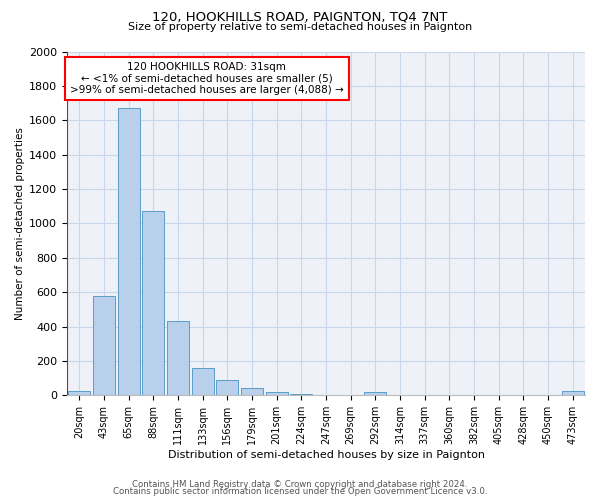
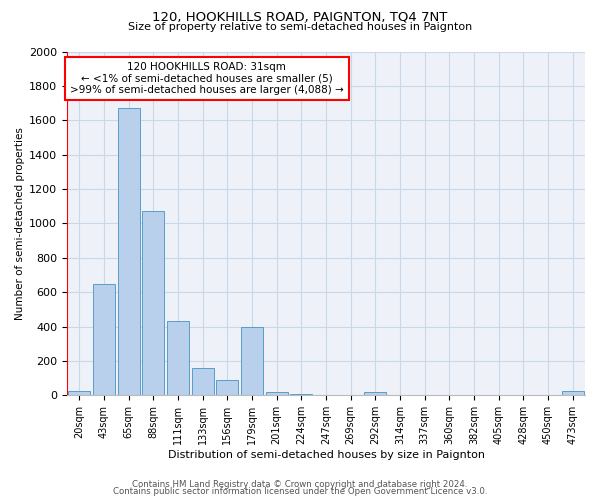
43sqm: 580 -> 650
179sqm: 40 -> 400
